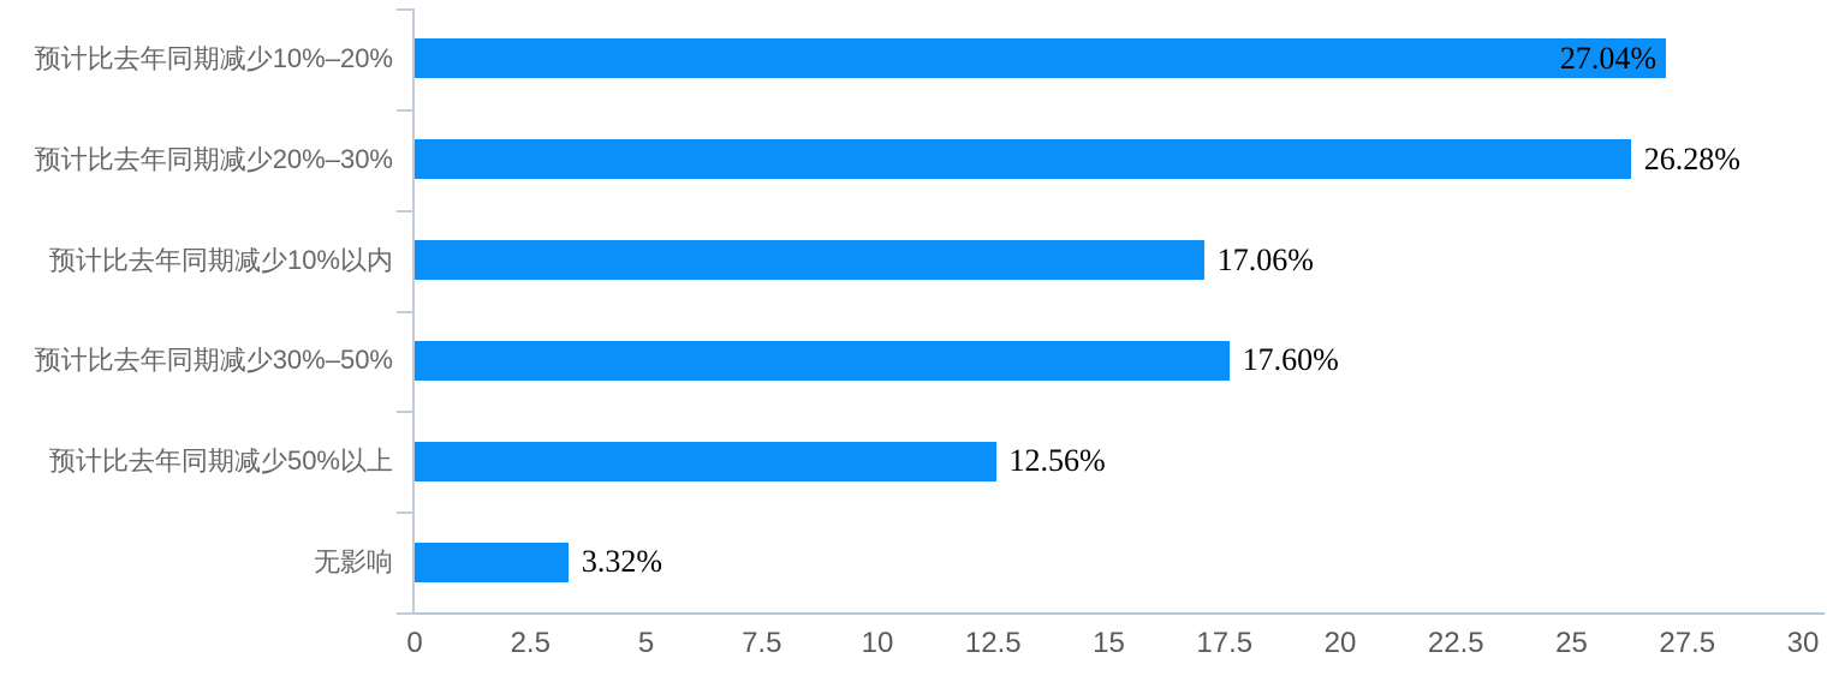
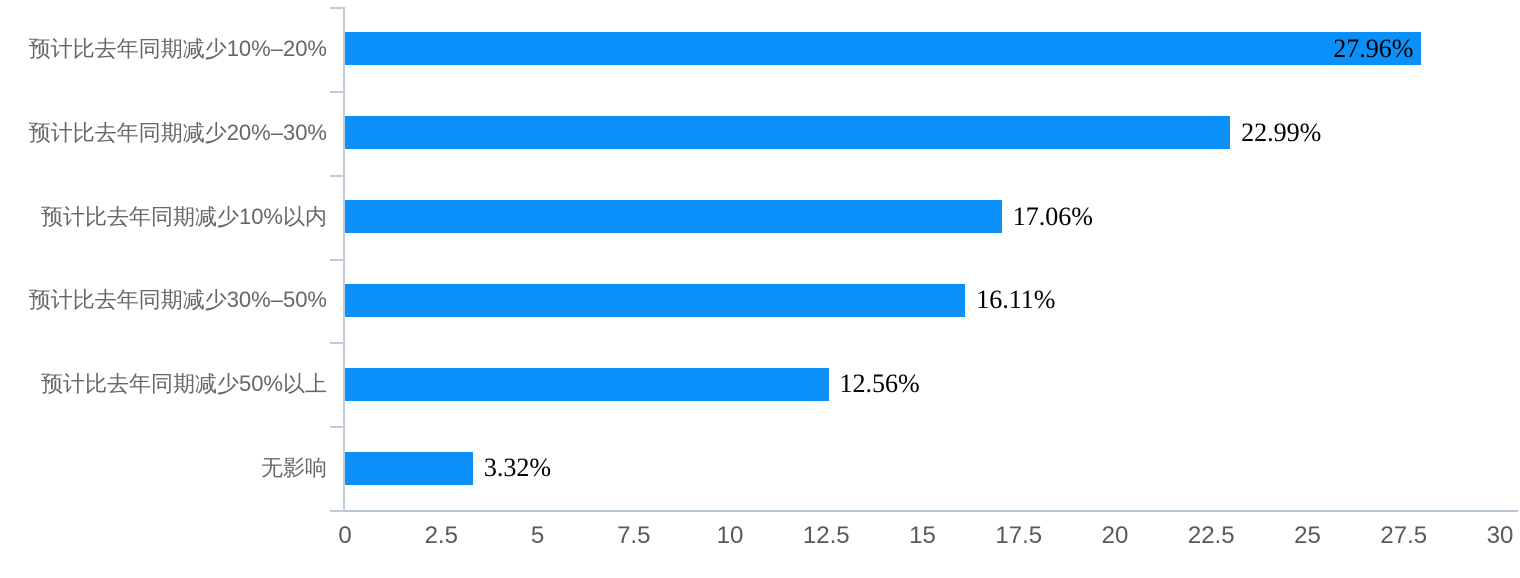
预计比去年同期减少10%–20%: 27.04% -> 27.96%
预计比去年同期减少20%–30%: 26.28% -> 22.99%
预计比去年同期减少30%–50%: 17.60% -> 16.11%
